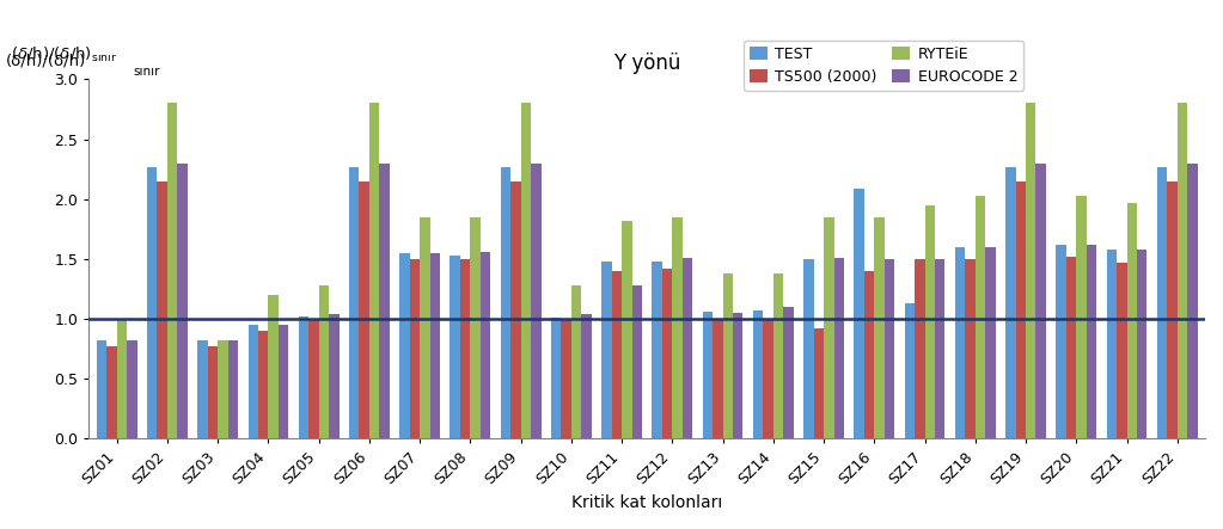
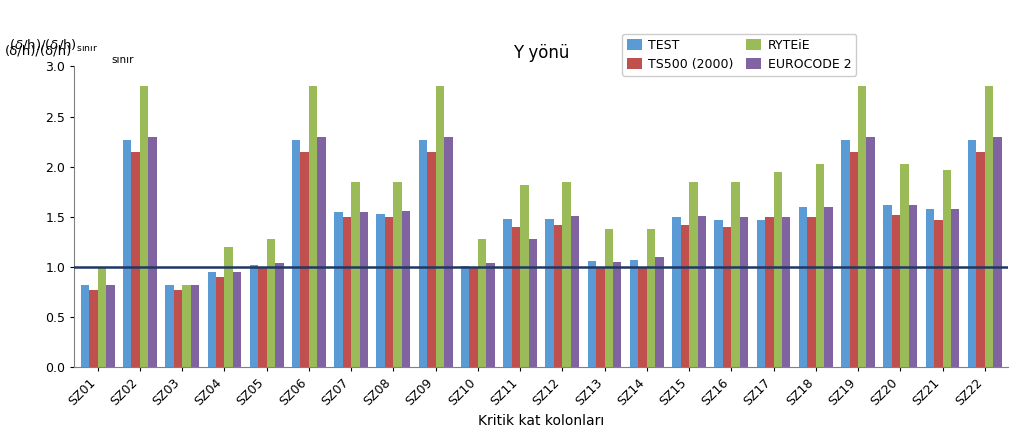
TS500 (2000)/SZ15: 0.92 -> 1.42
TEST/SZ16: 2.09 -> 1.47
TEST/SZ17: 1.13 -> 1.47
